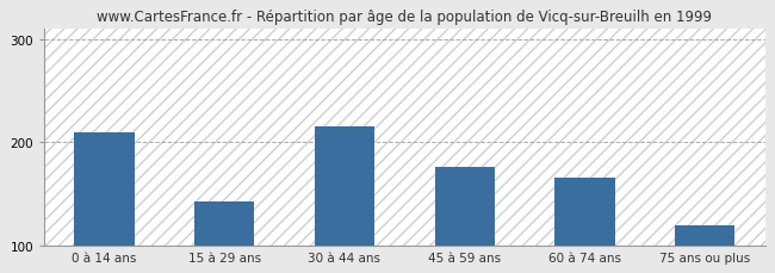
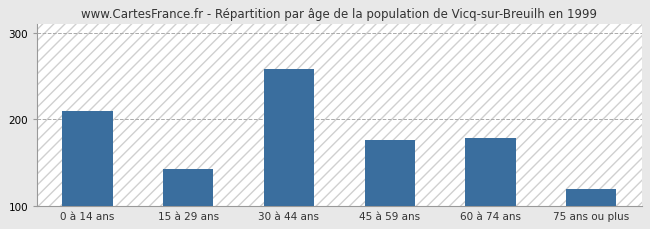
30 à 44 ans: 216 -> 258
60 à 74 ans: 166 -> 179
